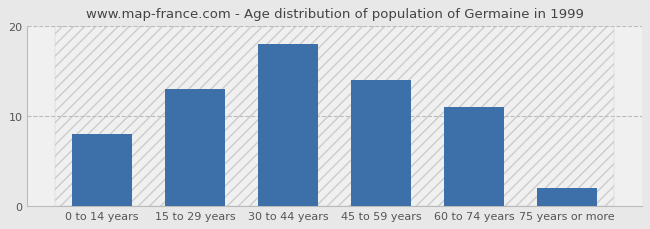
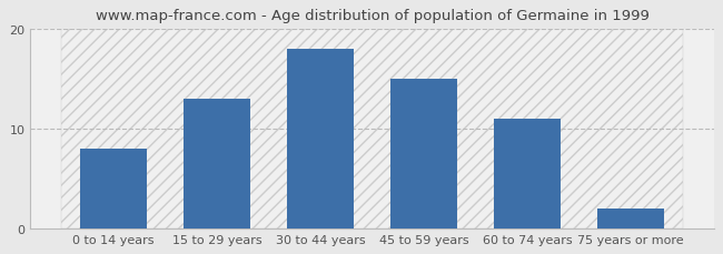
45 to 59 years: 14 -> 15
